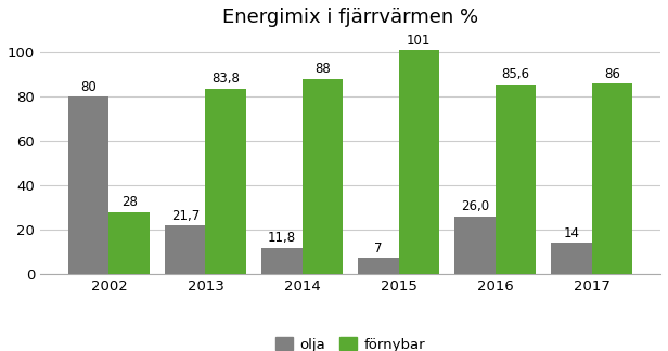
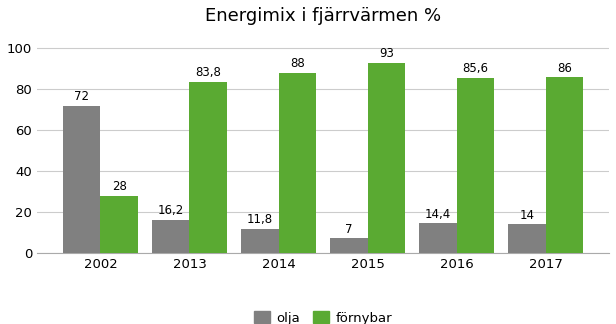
olja/2002: 80 -> 72
olja/2013: 21,7 -> 16,2
förnybar/2015: 101 -> 93
olja/2016: 26,0 -> 14,4
